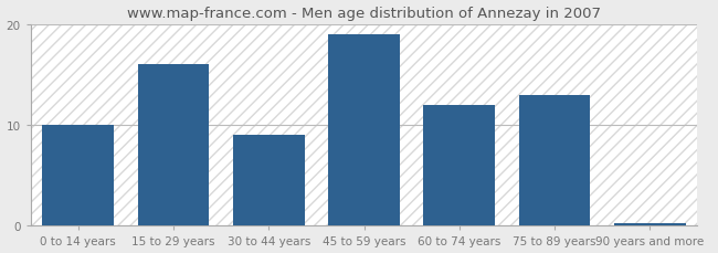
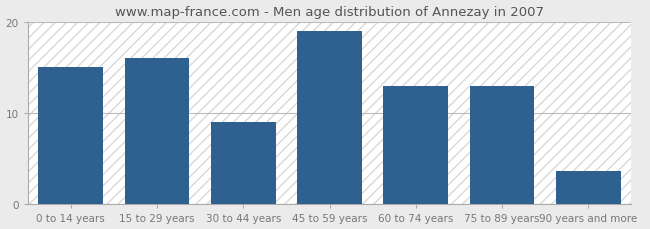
0 to 14 years: 10.0 -> 15.0
60 to 74 years: 12.0 -> 13.0
90 years and more: 0.3 -> 3.6
